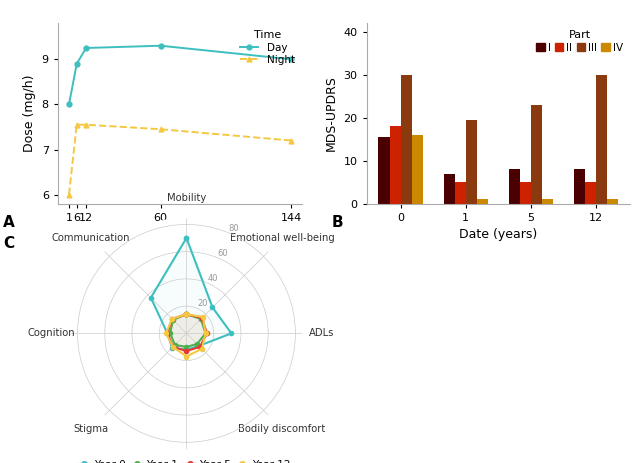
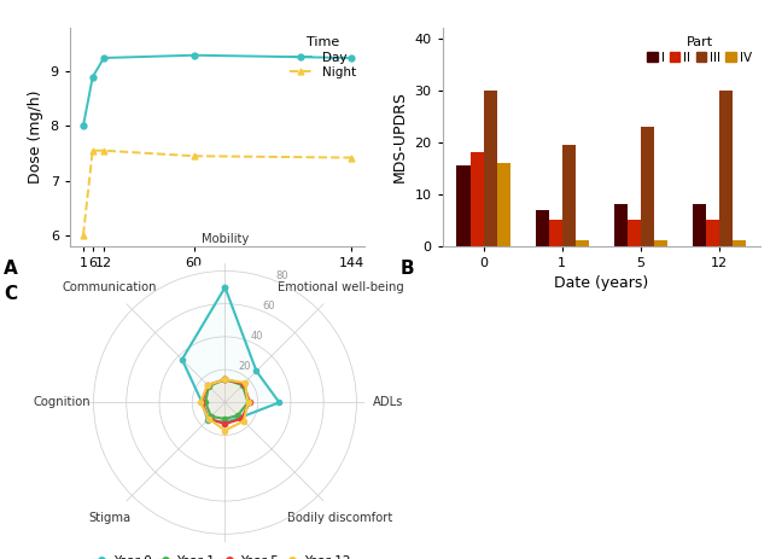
Day/144: 9.00 -> 9.25
Night/144: 7.20 -> 7.42
